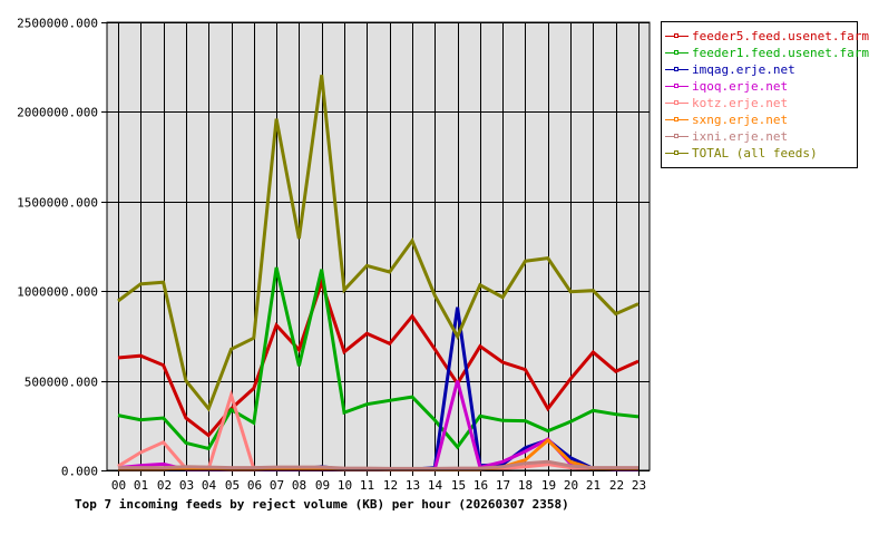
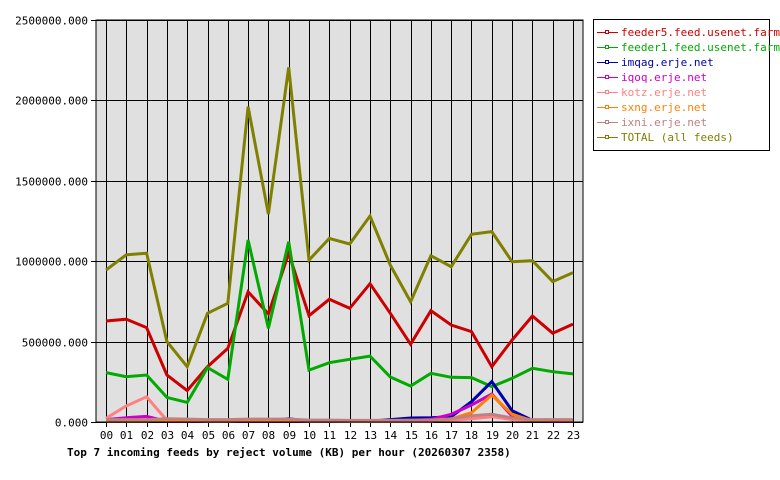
kotz.erje.net/05: 420000 -> 10000
feeder1.feed.usenet.farm/15: 130000 -> 220000
imqag.erje.net/15: 910000 -> 20000
iqoq.erje.net/15: 500000 -> 10000
imqag.erje.net/19: 170000 -> 250000
